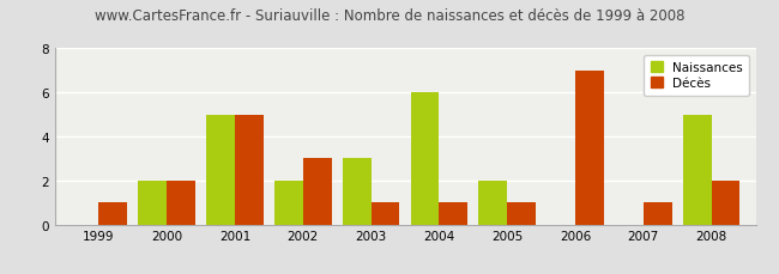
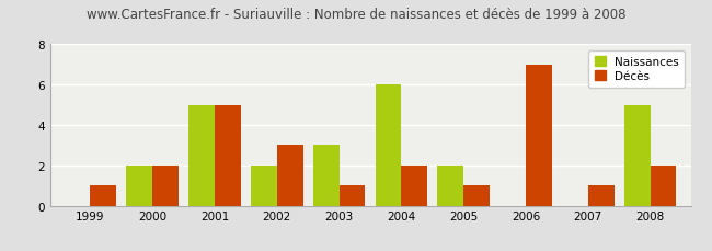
Décès/2004: 1 -> 2
